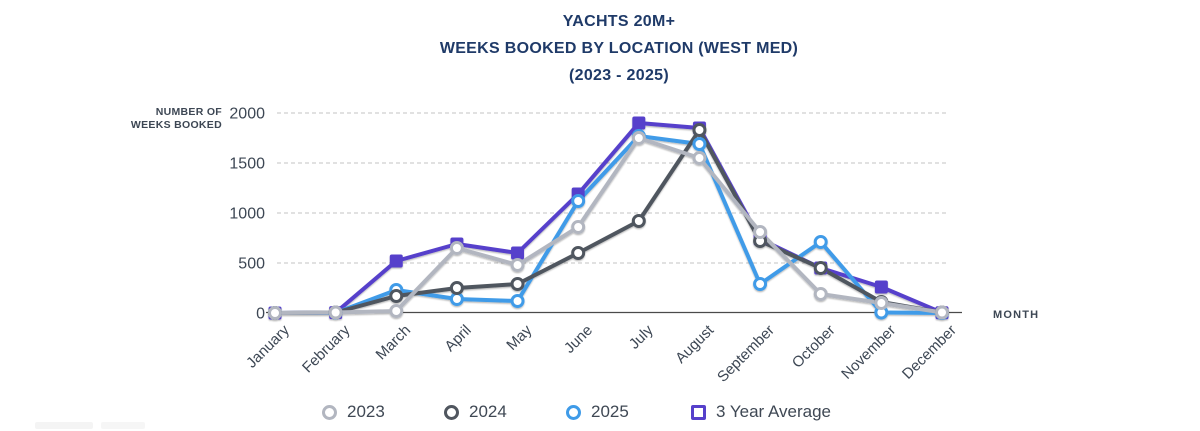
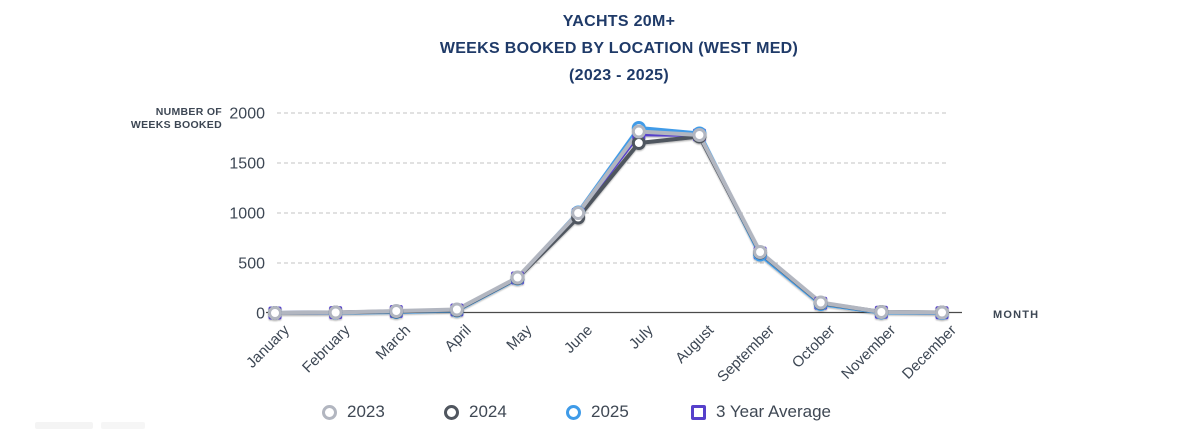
2024/March: 170 -> 20
2025/March: 230 -> 10
3 Year Average/March: 520 -> 20
2023/April: 650 -> 40
2024/April: 250 -> 30
2025/April: 140 -> 20
3 Year Average/April: 690 -> 30
2023/May: 480 -> 360
2024/May: 290 -> 350
2025/May: 120 -> 340
3 Year Average/May: 600 -> 350
2023/June: 860 -> 1000
2024/June: 600 -> 960
2025/June: 1120 -> 1000
3 Year Average/June: 1190 -> 990
2023/July: 1750 -> 1820
2024/July: 920 -> 1700
2025/July: 1770 -> 1850
3 Year Average/July: 1900 -> 1790
2023/August: 1550 -> 1780
2024/August: 1830 -> 1760
2025/August: 1690 -> 1800
3 Year Average/August: 1850 -> 1780
2023/September: 810 -> 610
2024/September: 720 -> 600
2025/September: 290 -> 580
3 Year Average/September: 740 -> 600
2023/October: 190 -> 100
2024/October: 450 -> 100
2025/October: 710 -> 90
3 Year Average/October: 450 -> 100
2023/November: 100 -> 10
2024/November: 110 -> 10
3 Year Average/November: 260 -> 10
